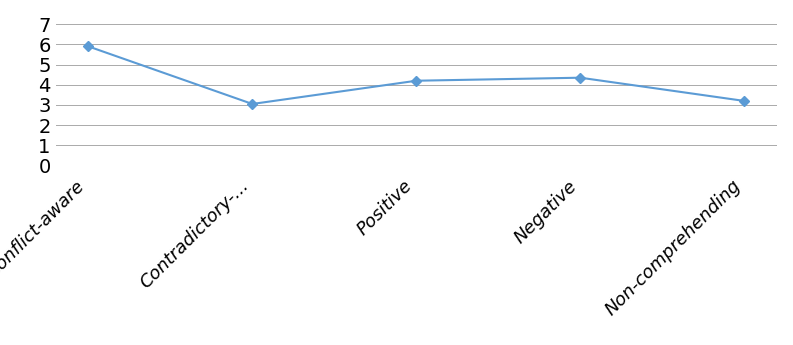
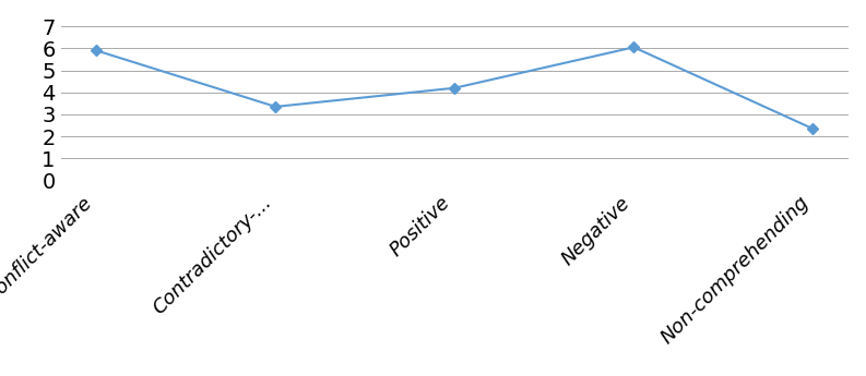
Contradictory-...: 3.05 -> 3.35
Negative: 4.35 -> 6.05
Non-comprehending: 3.20 -> 2.35
